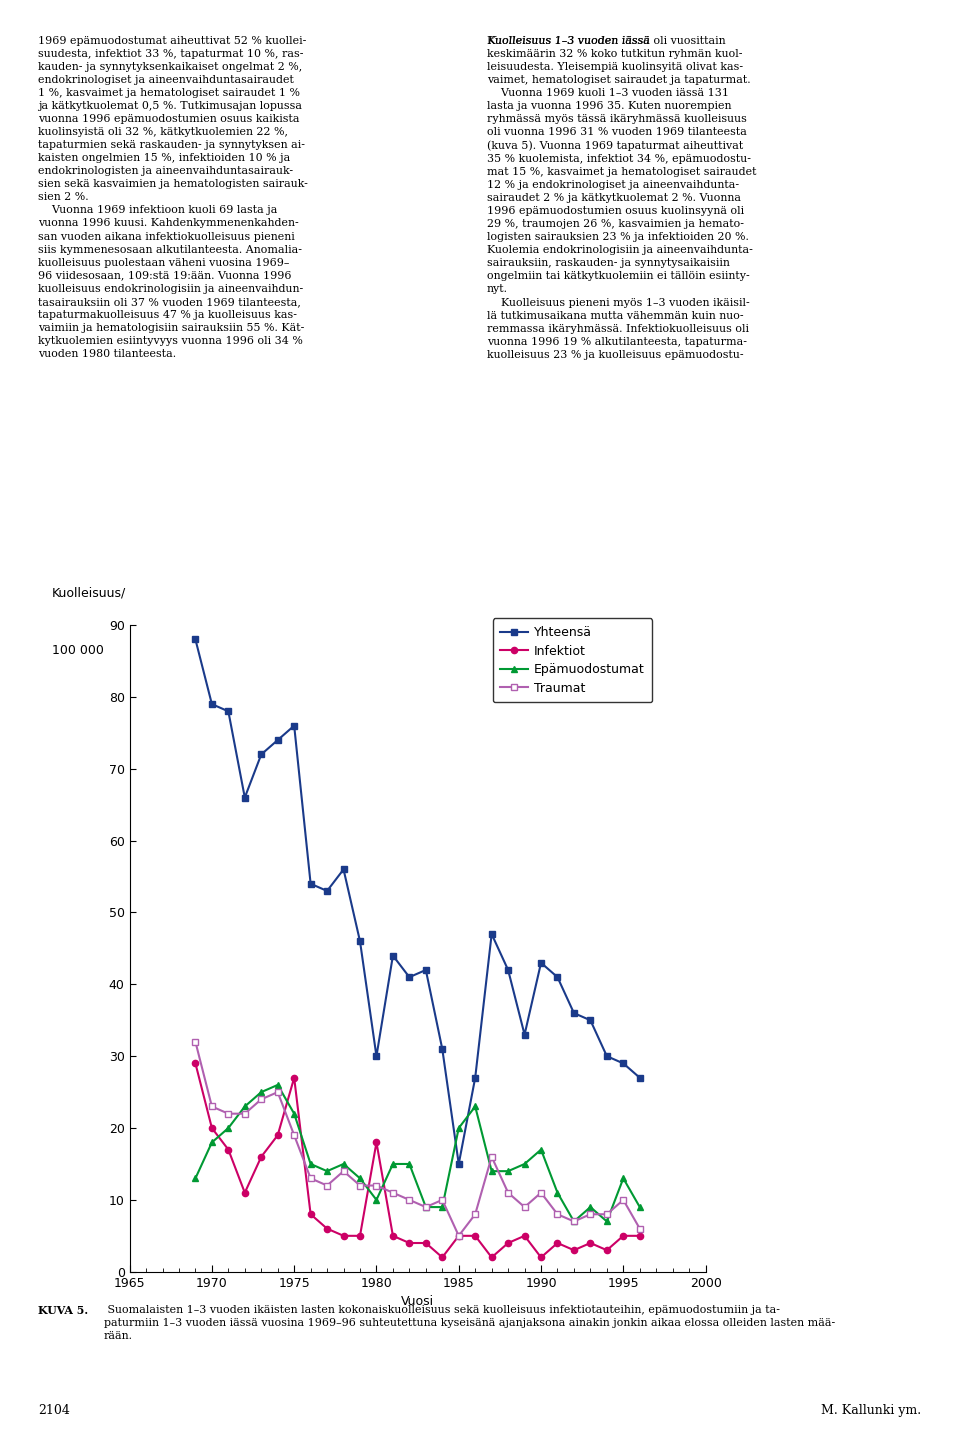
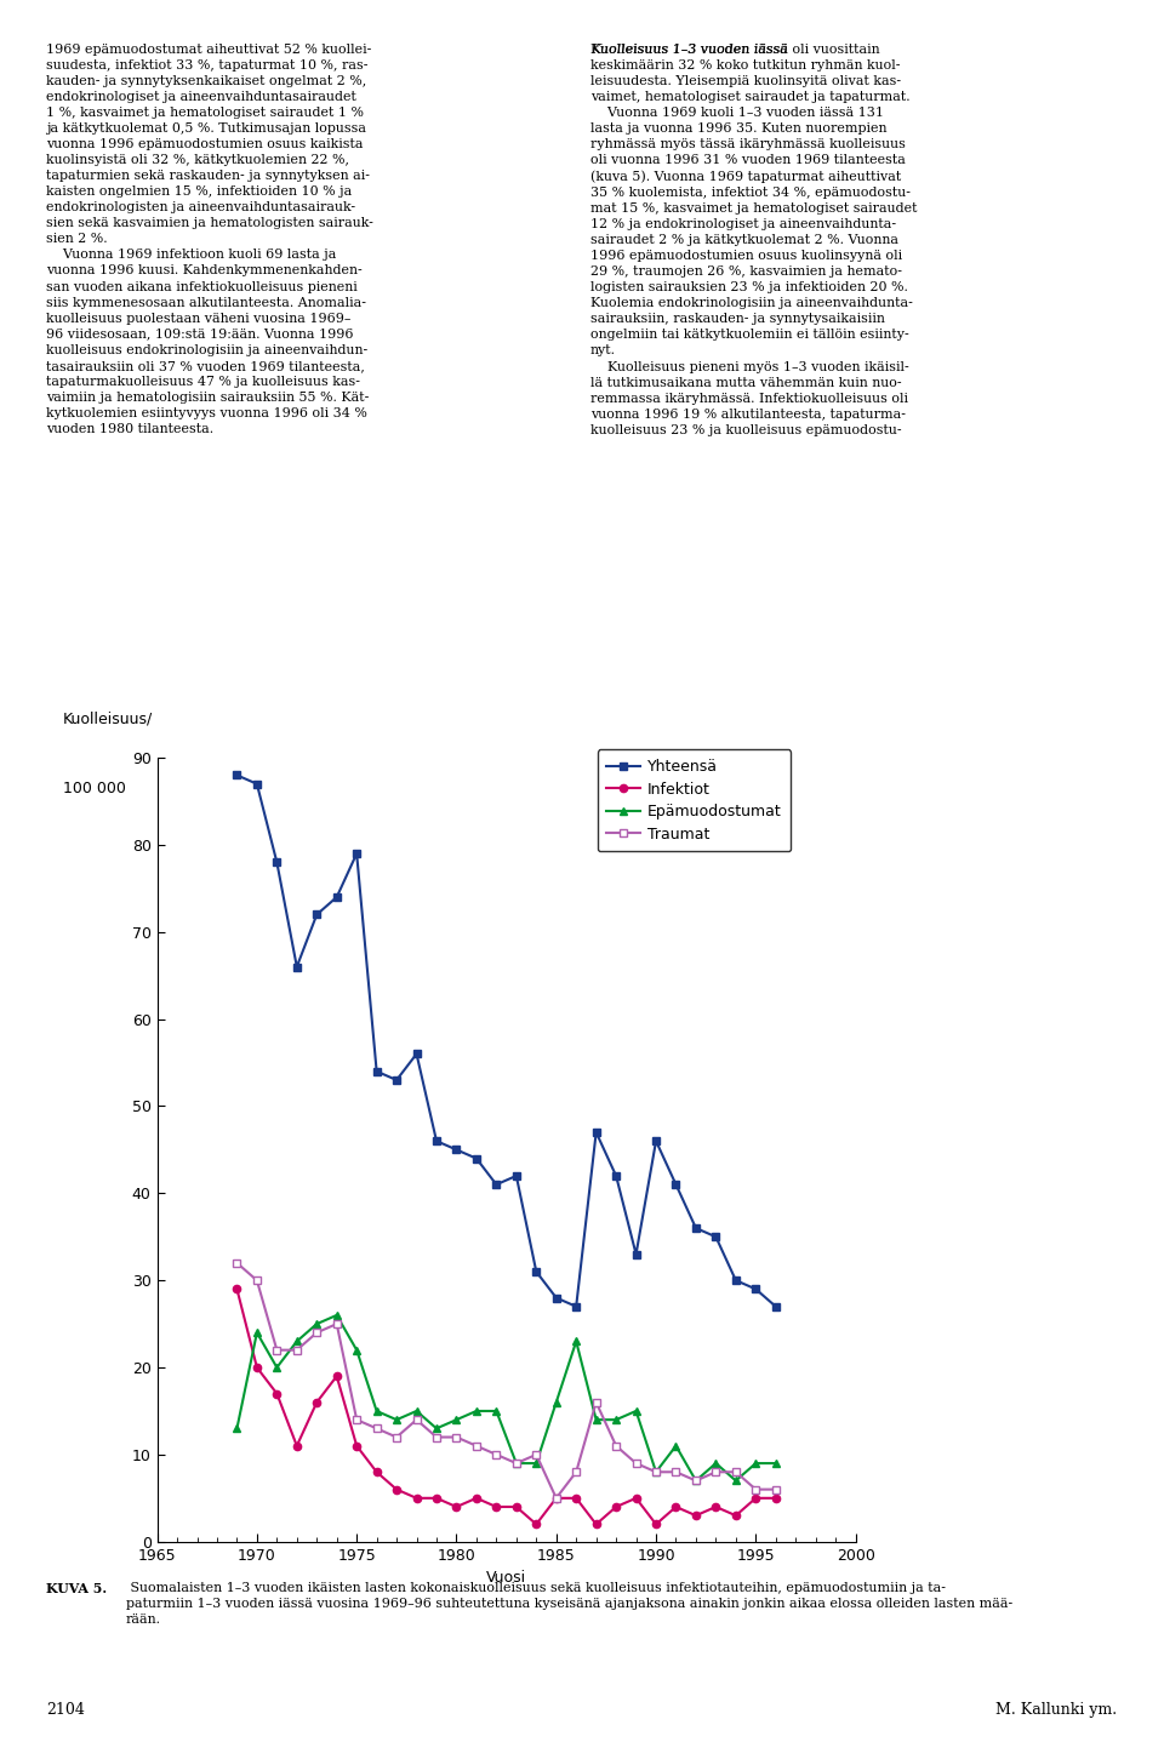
Yhteensä/1970: 79 -> 87
Epämuodostumat/1970: 18 -> 24
Traumat/1970: 23 -> 30
Yhteensä/1975: 76 -> 79
Infektiot/1975: 27 -> 11
Traumat/1975: 19 -> 14
Yhteensä/1980: 30 -> 45
Infektiot/1980: 18 -> 4
Epämuodostumat/1980: 10 -> 14
Yhteensä/1985: 15 -> 28
Epämuodostumat/1985: 20 -> 16
Yhteensä/1990: 43 -> 46
Epämuodostumat/1990: 17 -> 8
Traumat/1990: 11 -> 8
Epämuodostumat/1995: 13 -> 9
Traumat/1995: 10 -> 6
